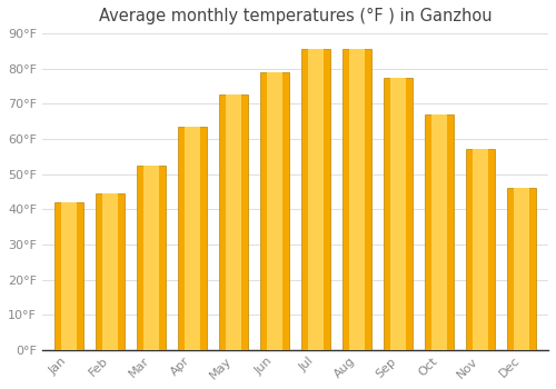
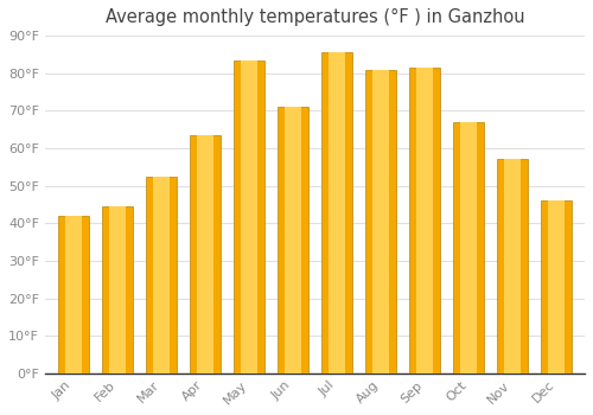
May: 72.5°F -> 83.5°F
Jun: 79.0°F -> 71.0°F
Aug: 85.5°F -> 81.0°F
Sep: 77.5°F -> 81.5°F
